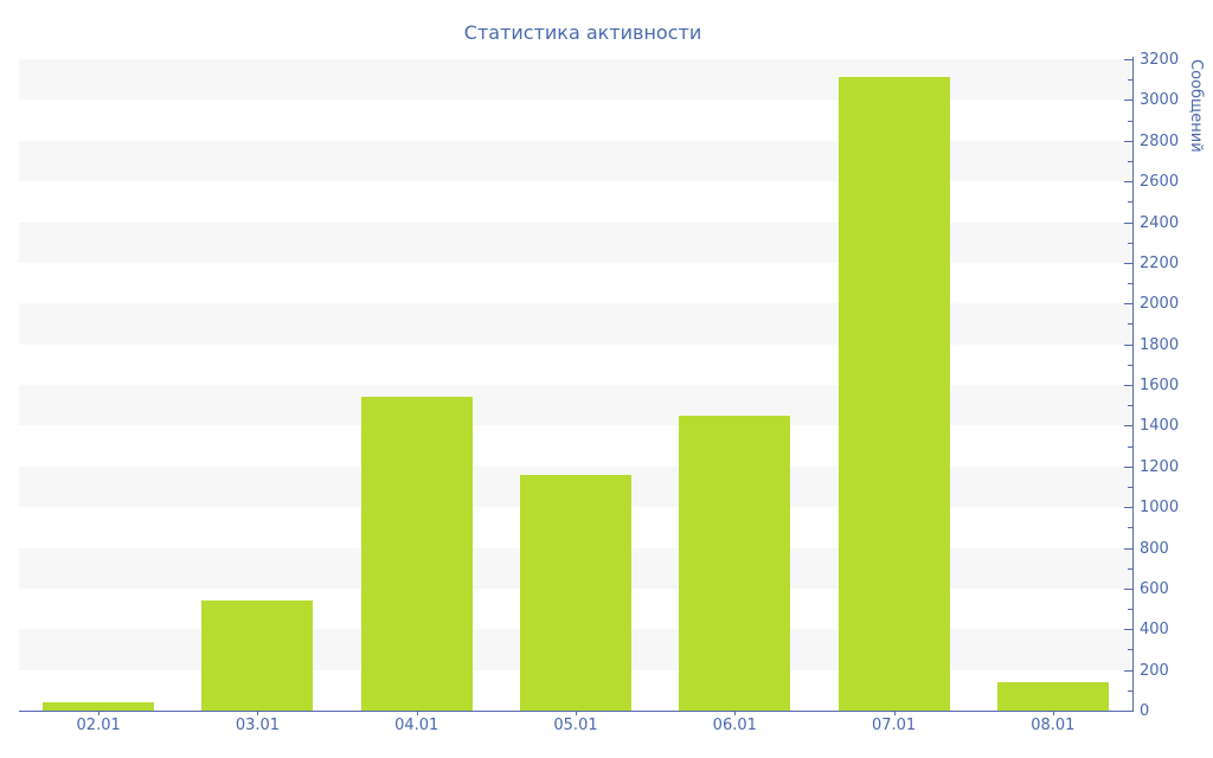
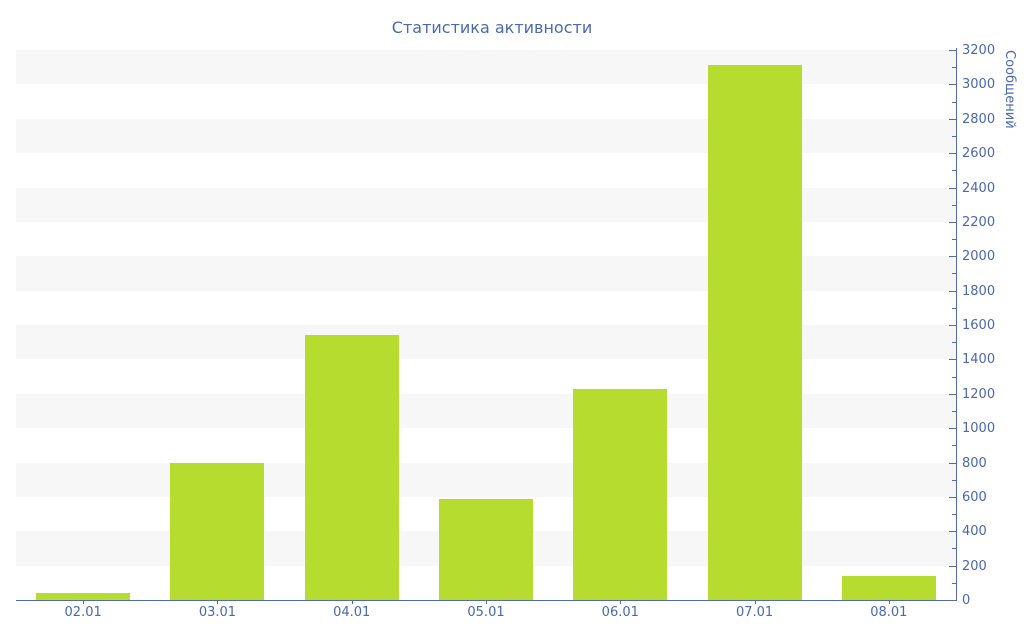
03.01: 540 -> 800
05.01: 1160 -> 590
06.01: 1450 -> 1230
